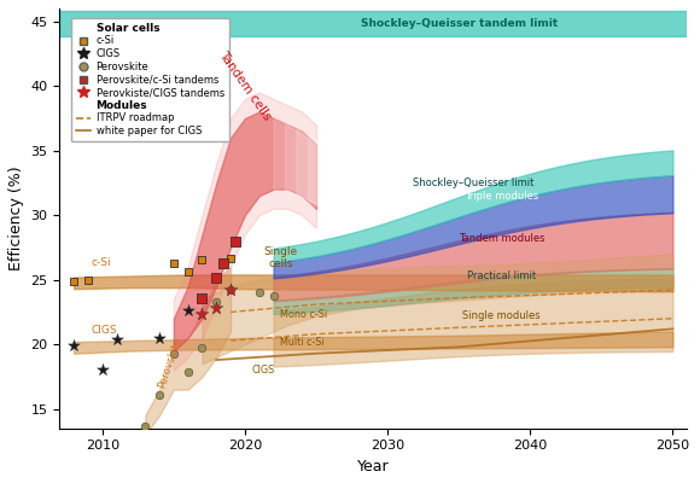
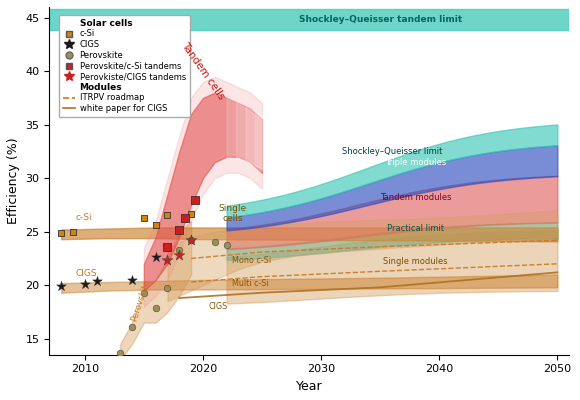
CIGS/2010: 18.1 -> 20.1
